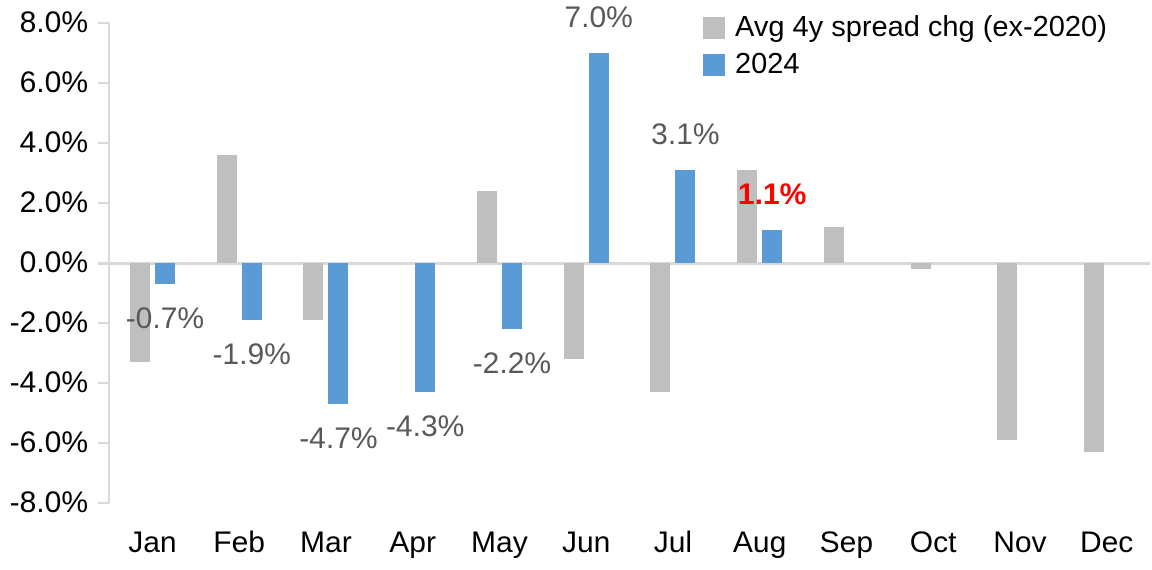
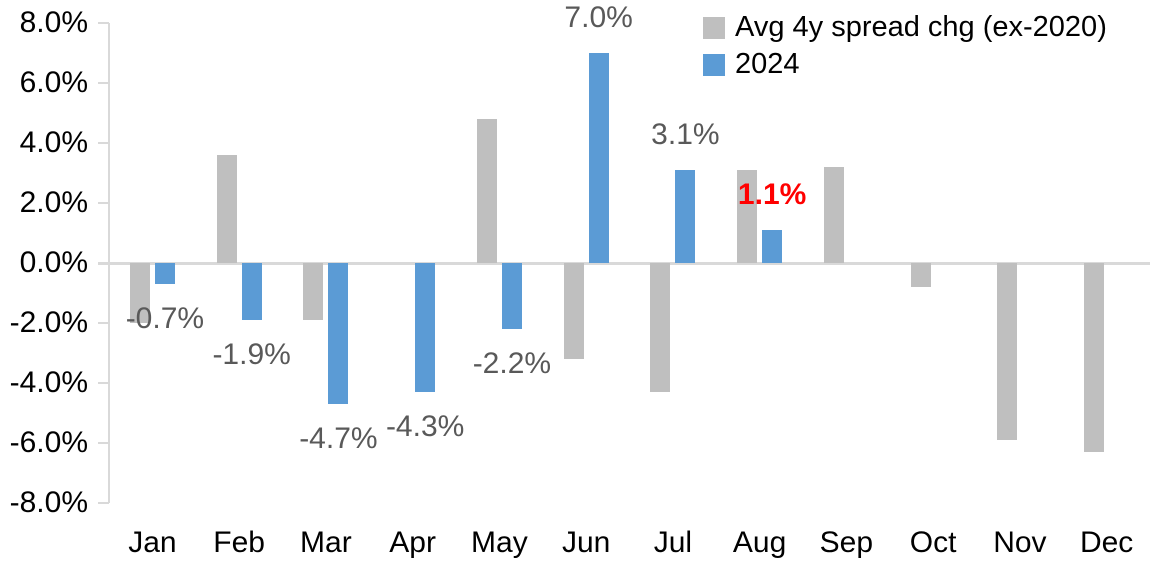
Avg 4y spread chg (ex-2020)/Jan: -3.3% -> -2.0%
Avg 4y spread chg (ex-2020)/May: 2.4% -> 4.8%
Avg 4y spread chg (ex-2020)/Sep: 1.2% -> 3.2%
Avg 4y spread chg (ex-2020)/Oct: -0.2% -> -0.8%
